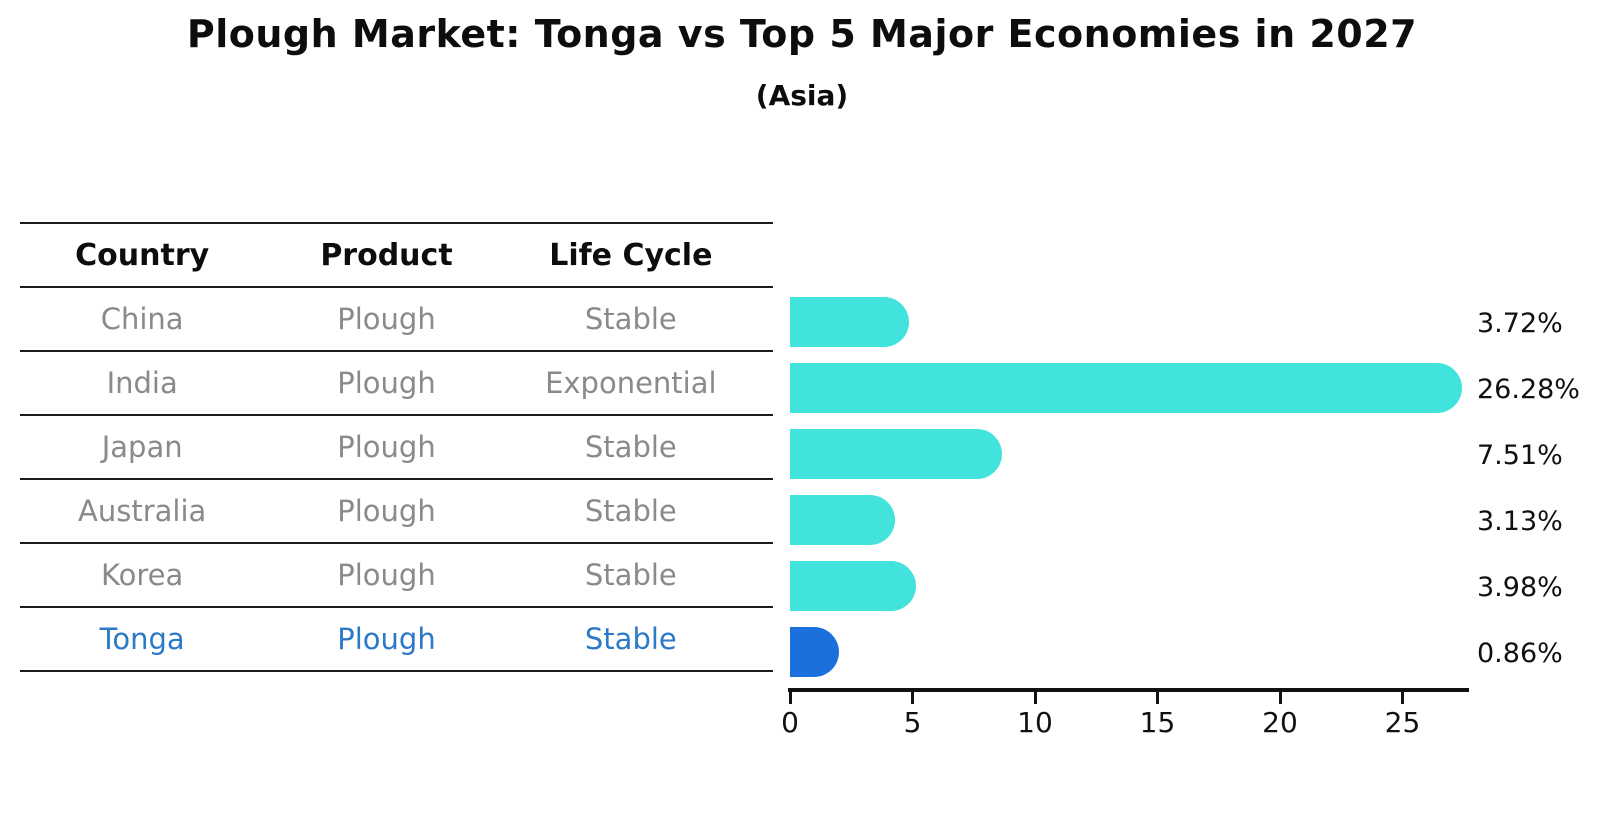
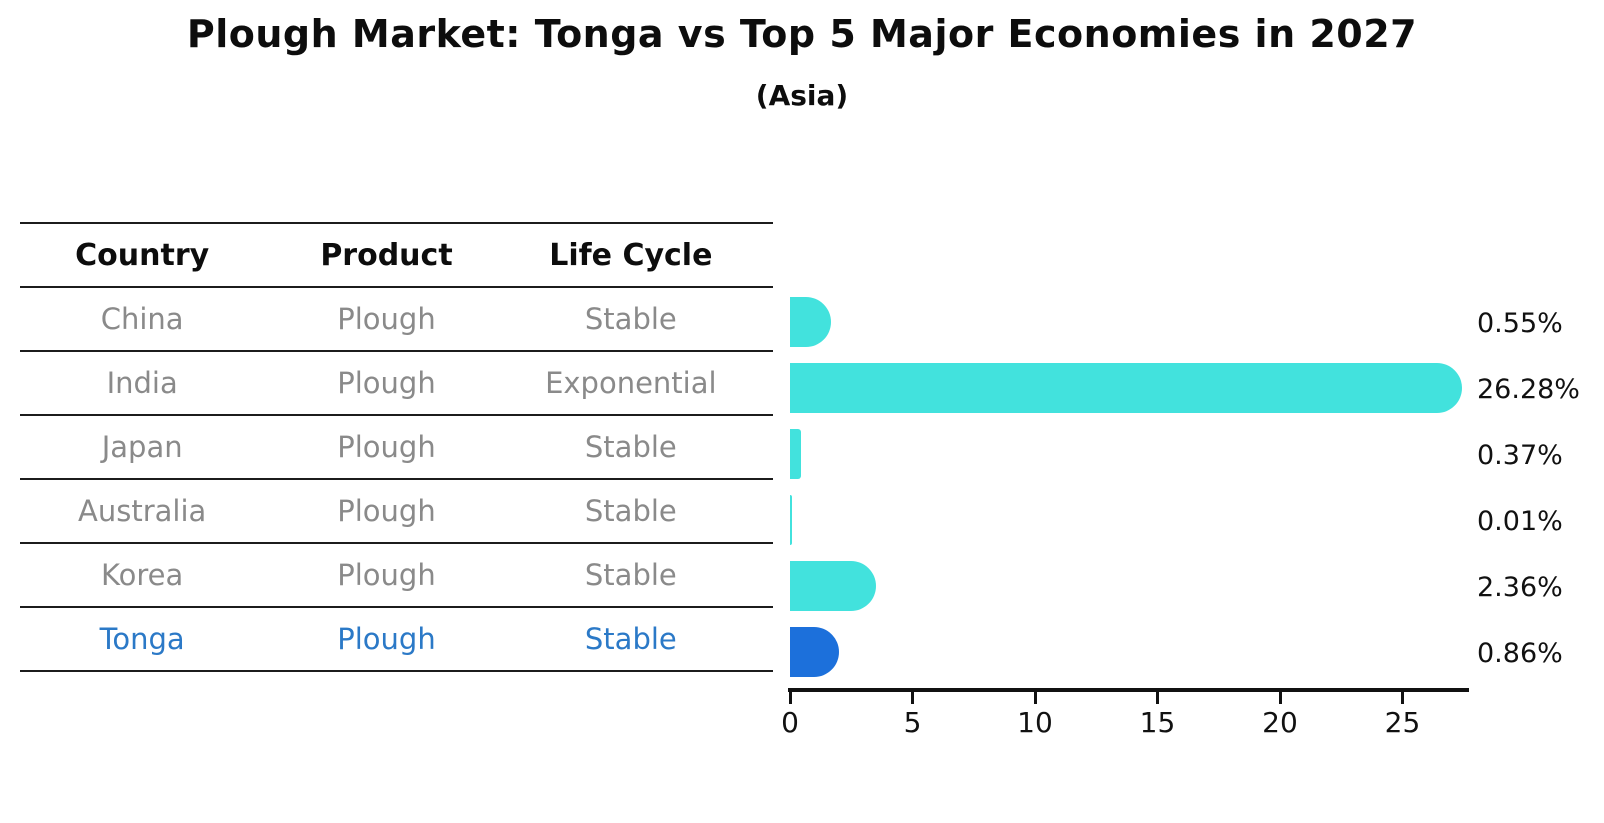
China: 3.72% -> 0.55%
Japan: 7.51% -> 0.37%
Australia: 3.13% -> 0.01%
Korea: 3.98% -> 2.36%
